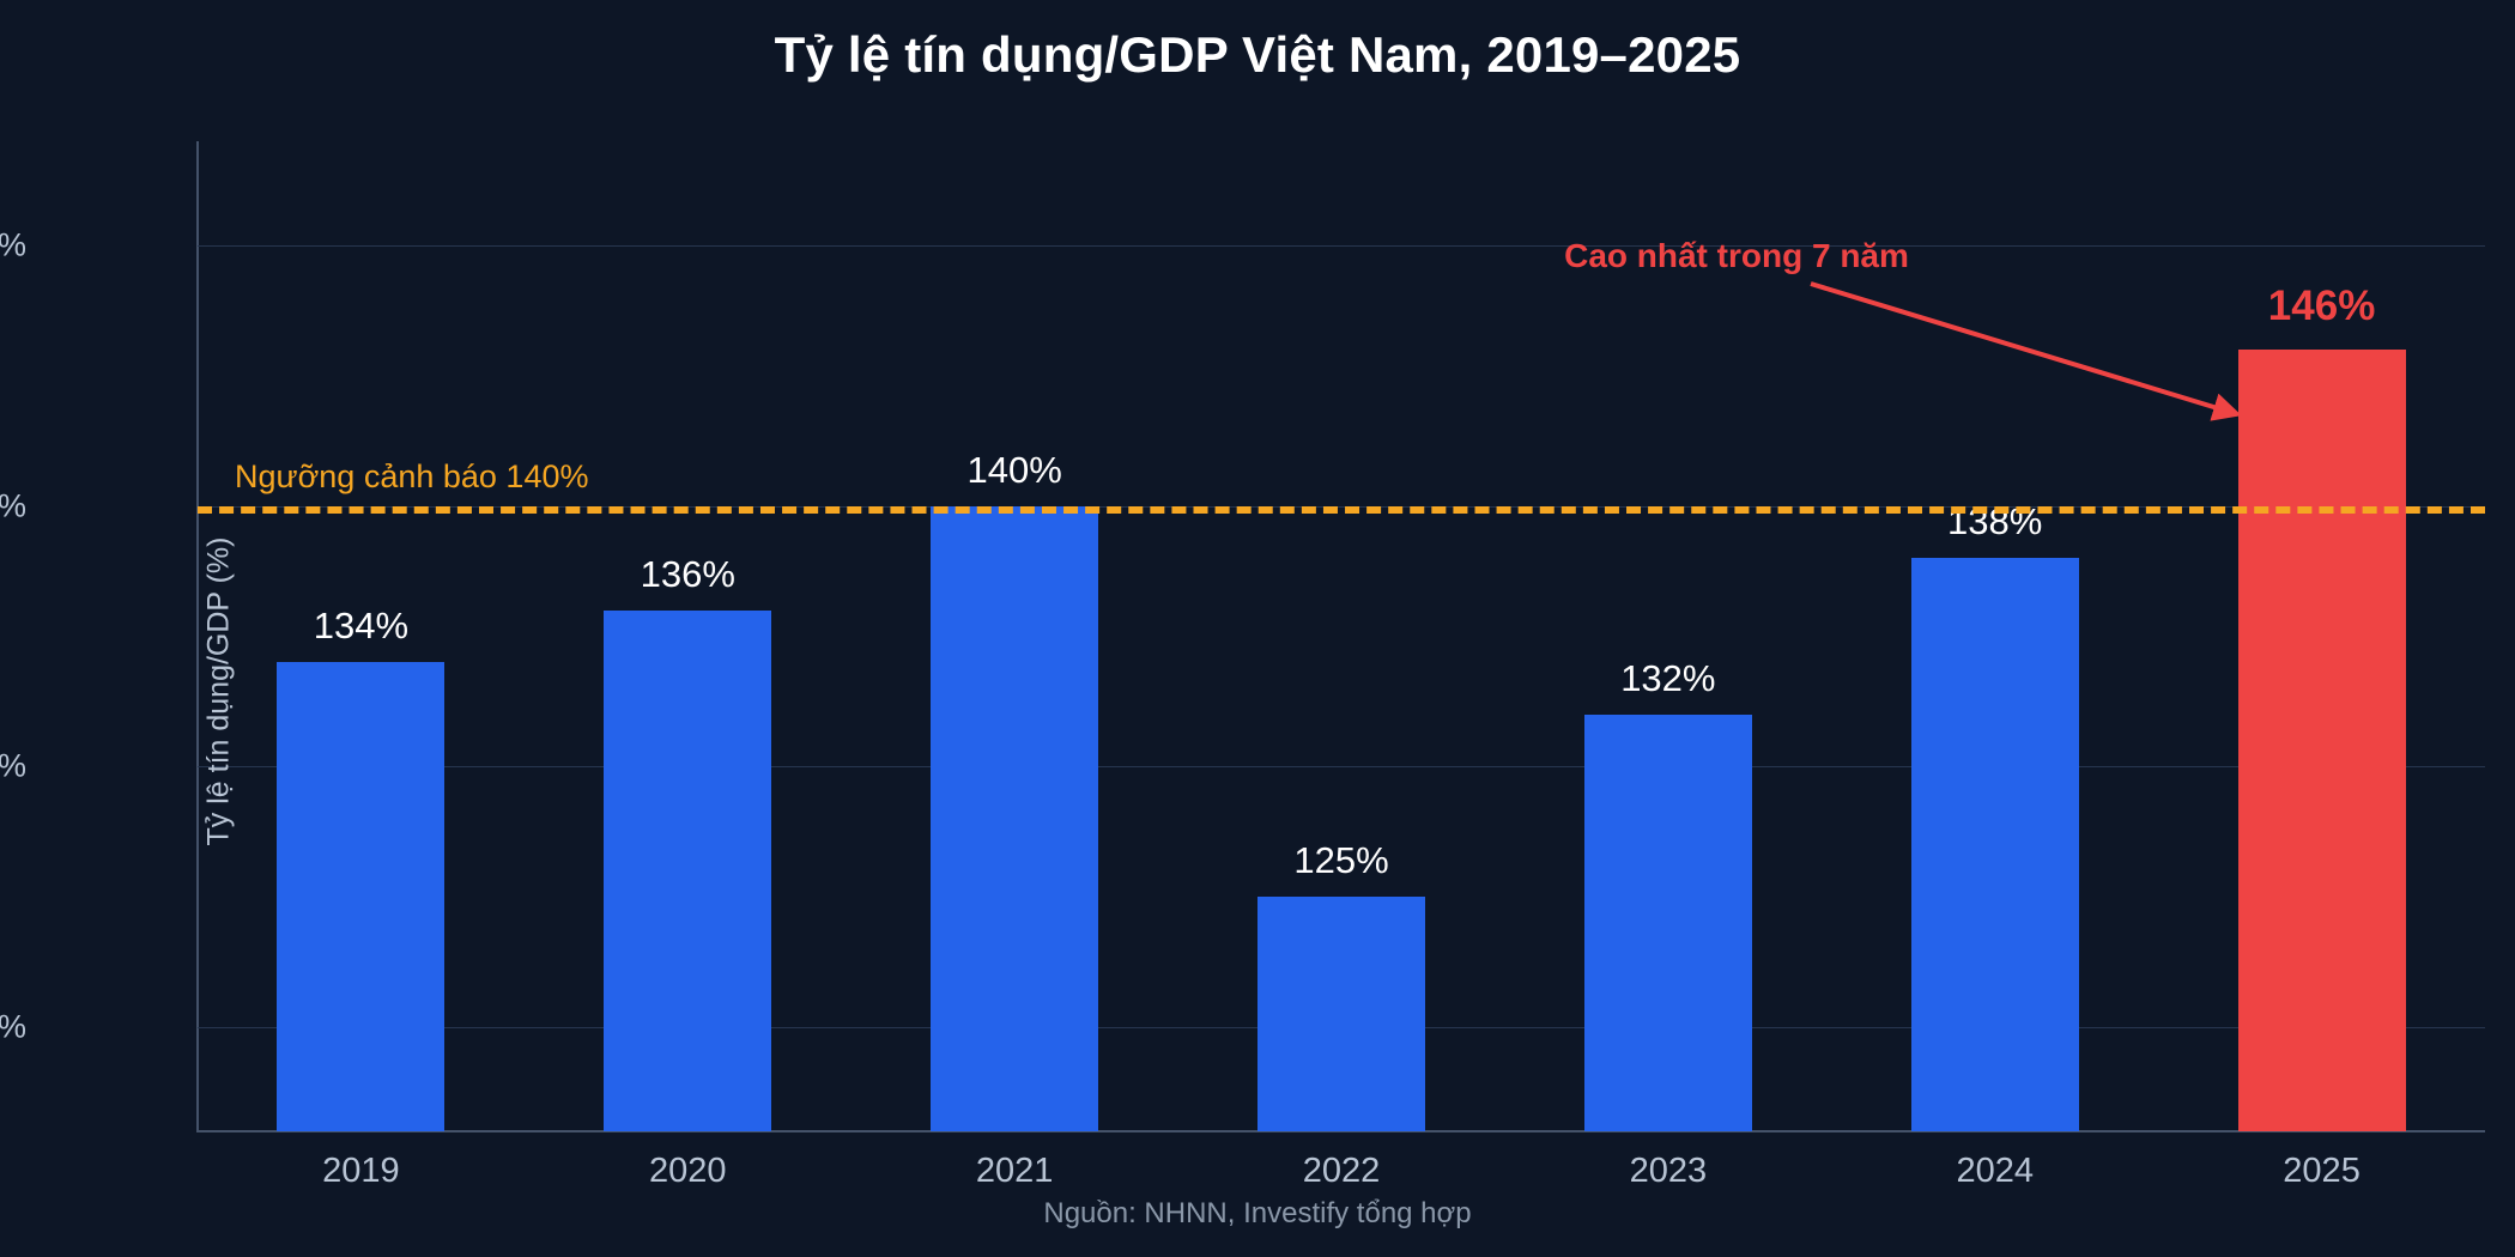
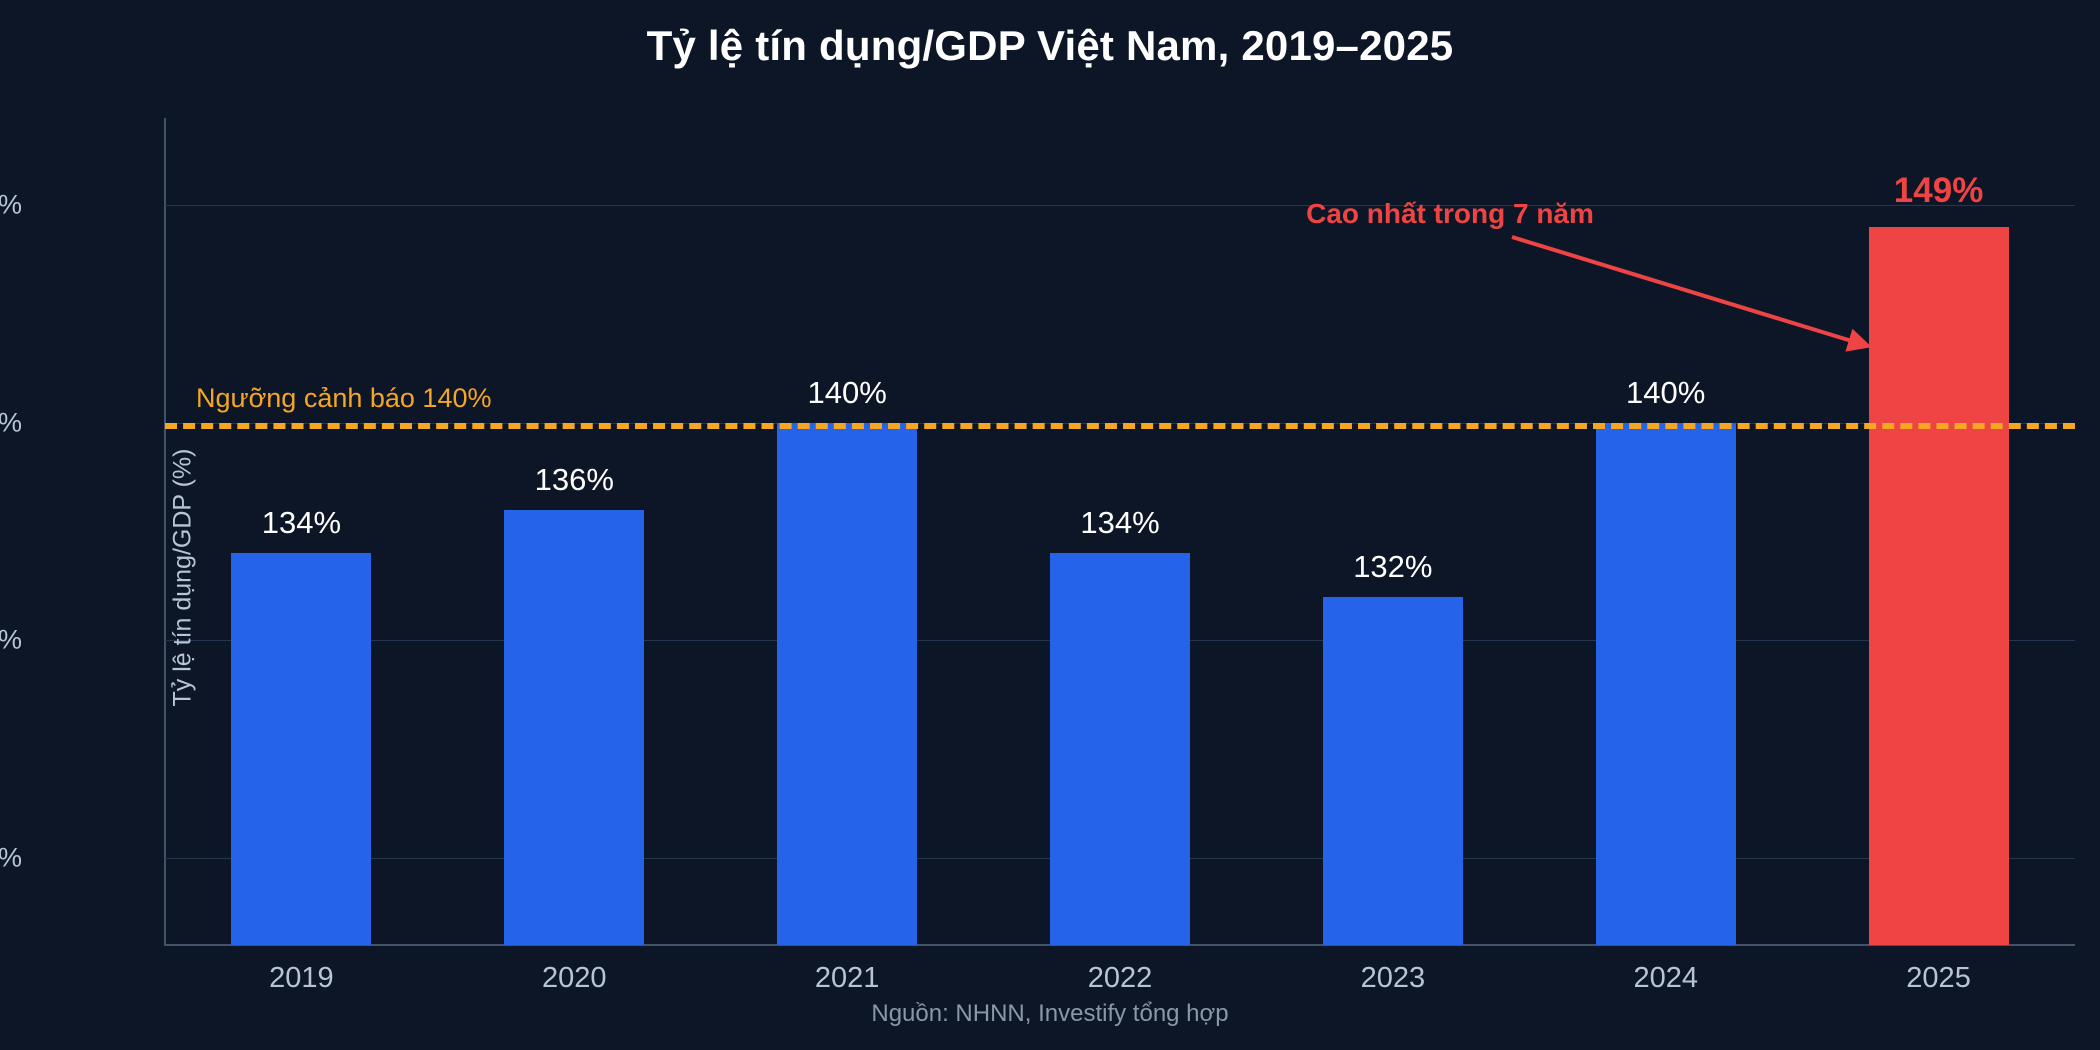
2022: 125% -> 134%
2024: 138% -> 140%
2025: 146% -> 149%
